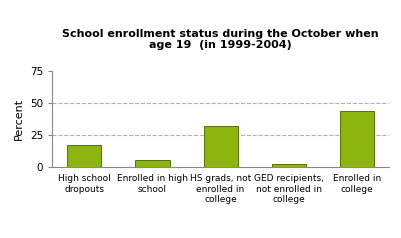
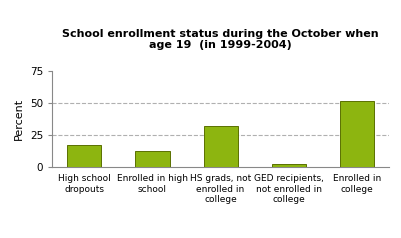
Enrolled in high school: 5 -> 12
Enrolled in college: 44 -> 52
